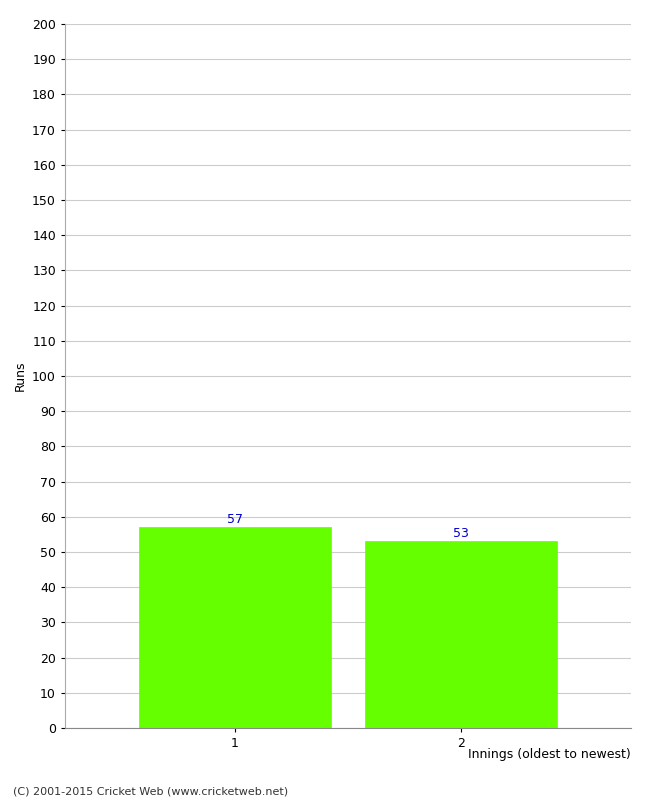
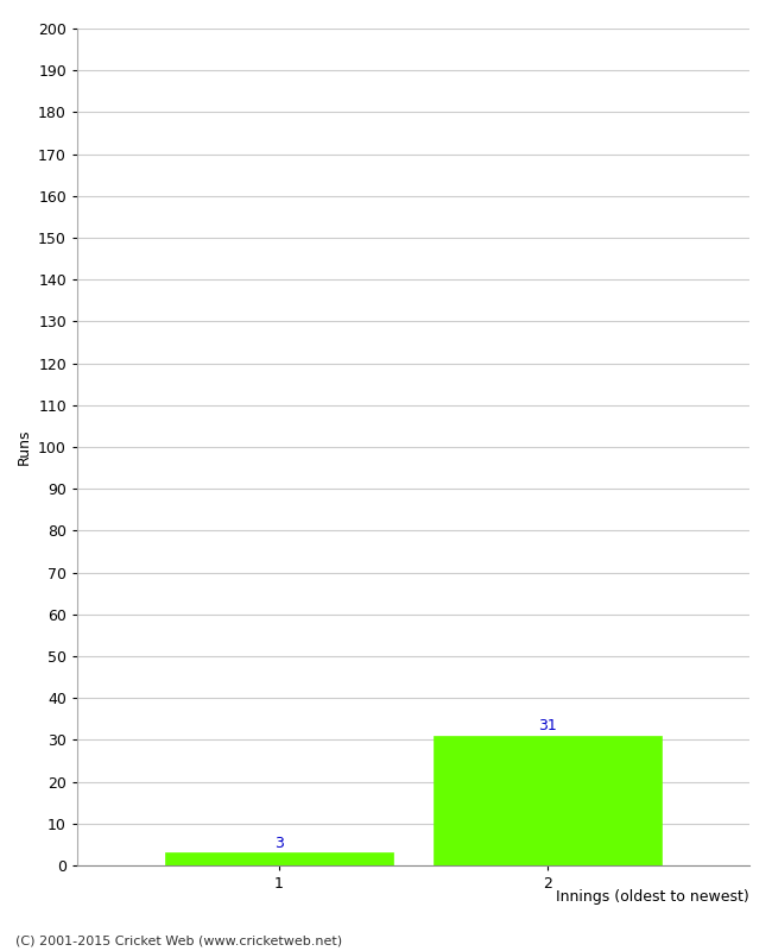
1: 57 -> 3
2: 53 -> 31
